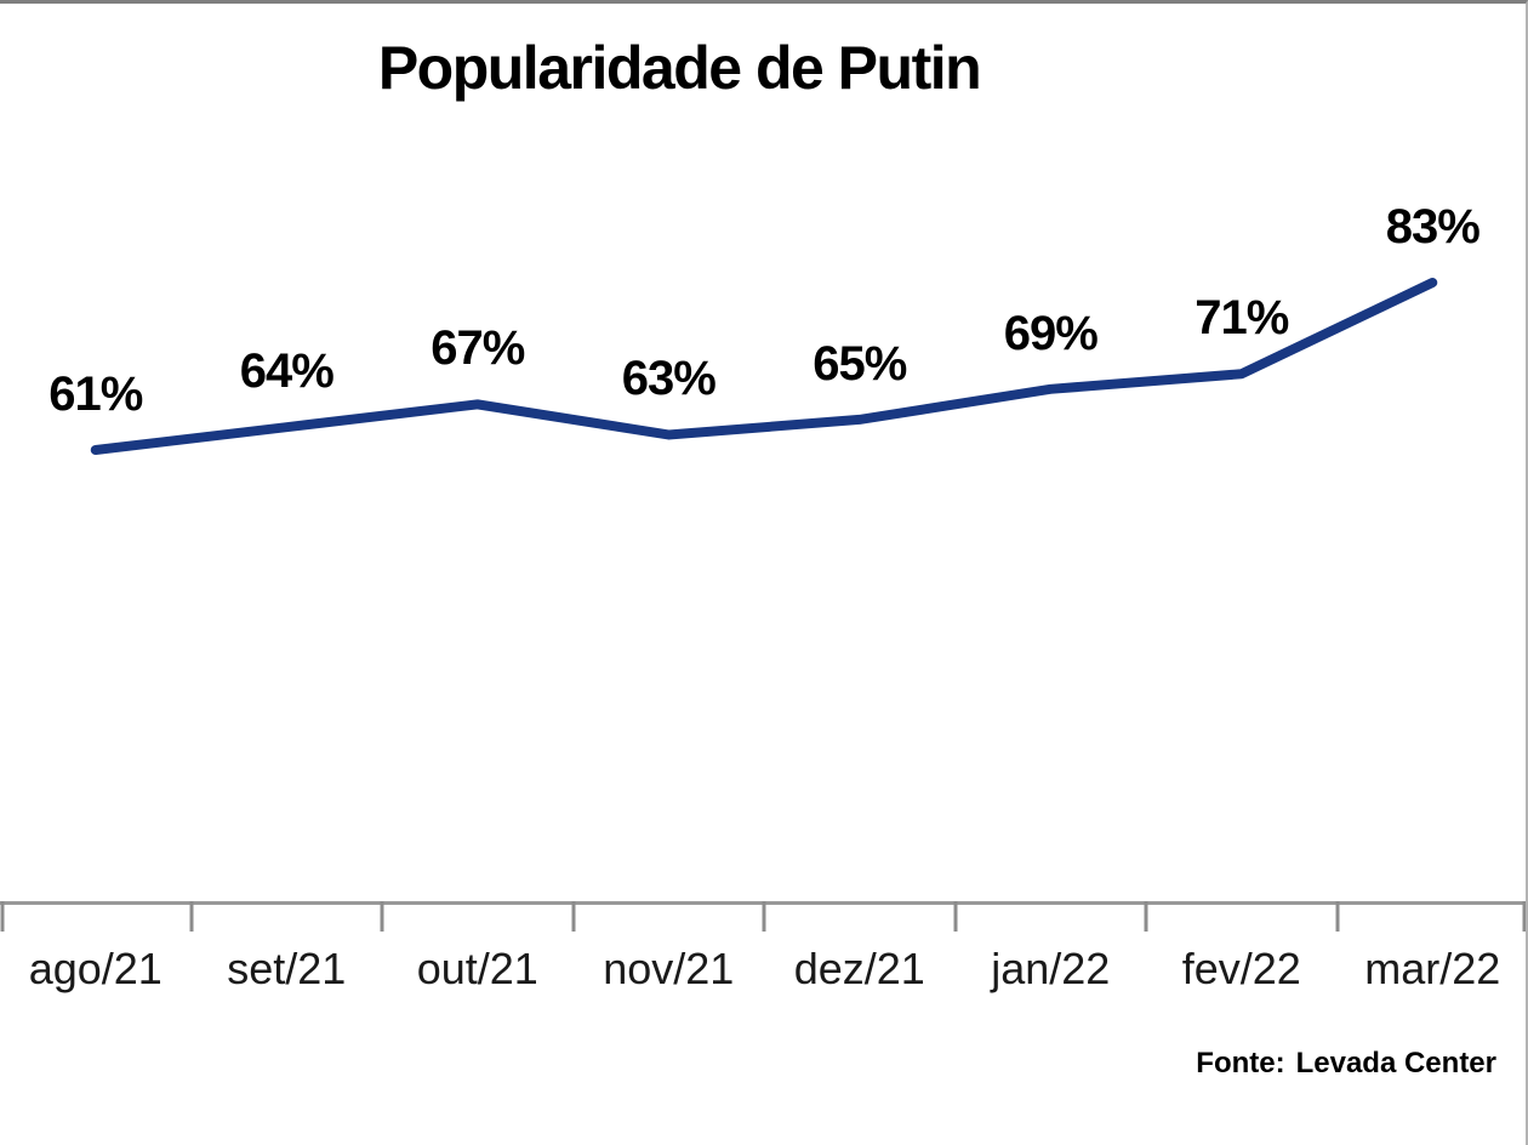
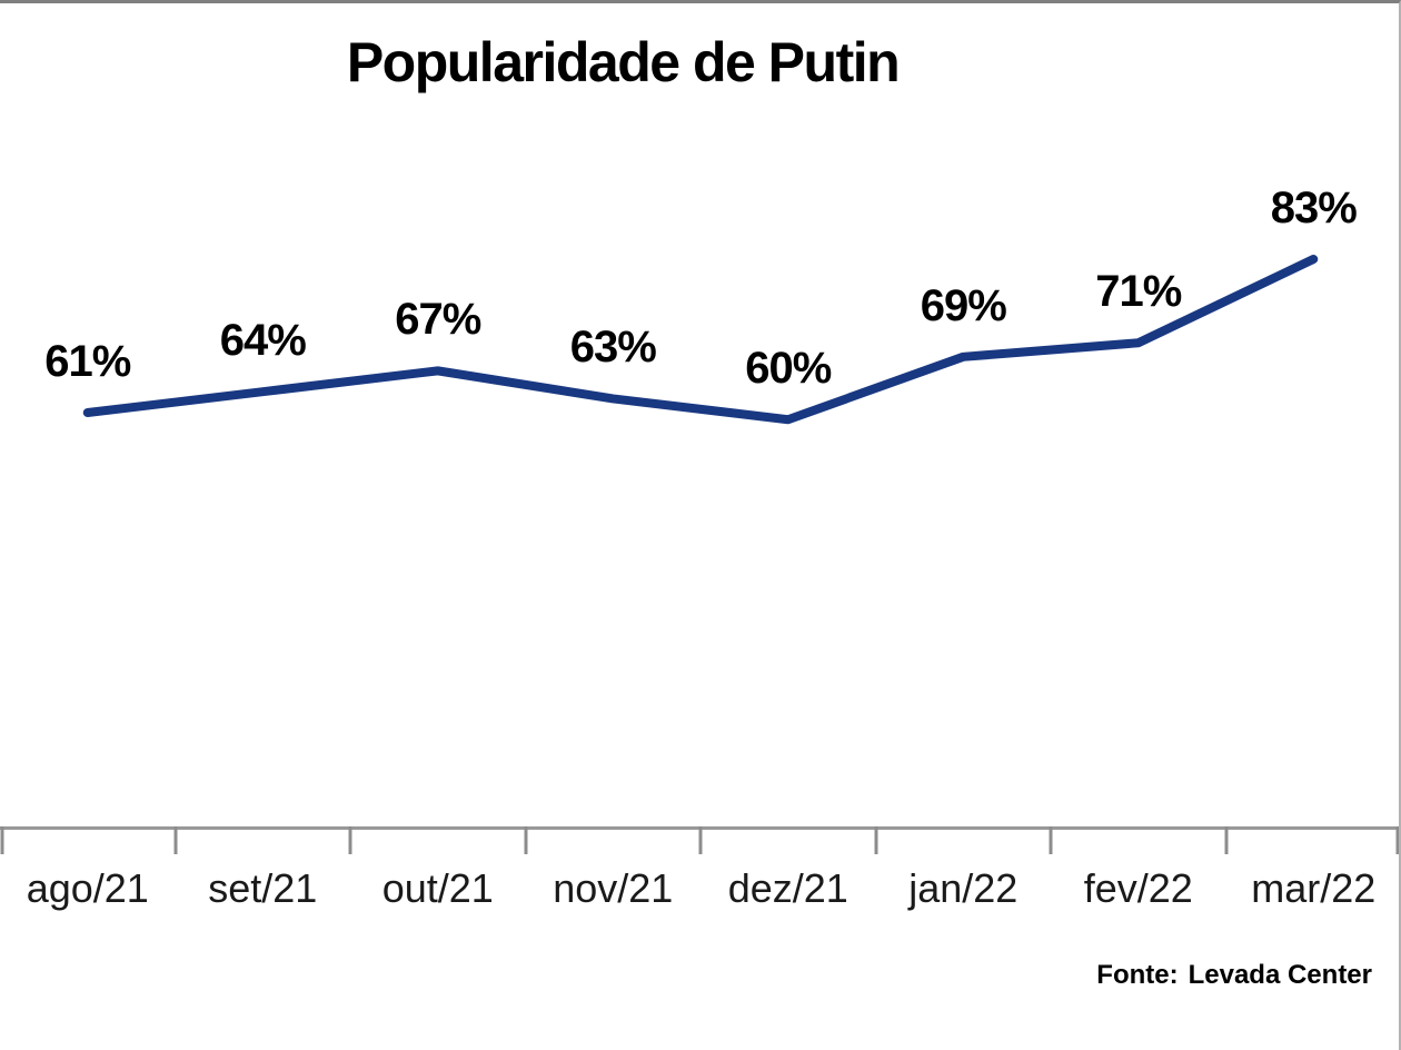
dez/21: 65% -> 60%
